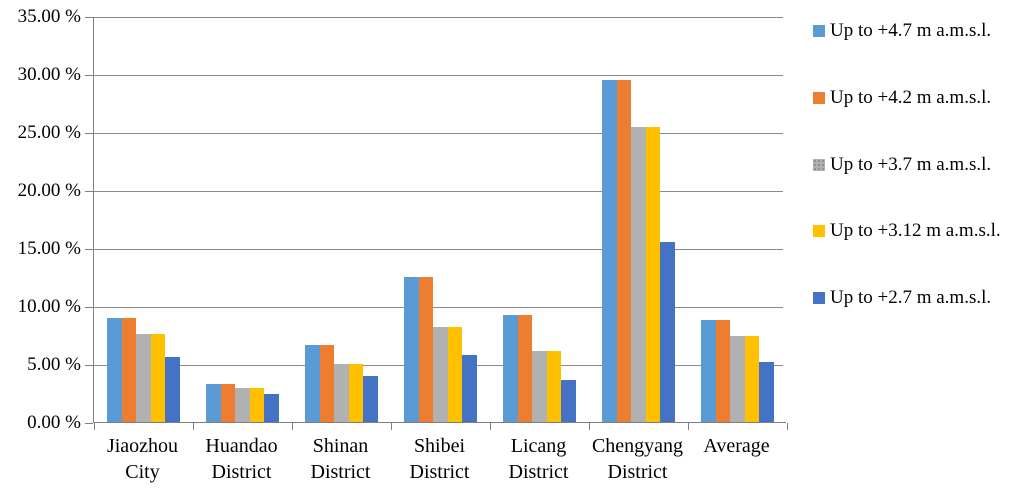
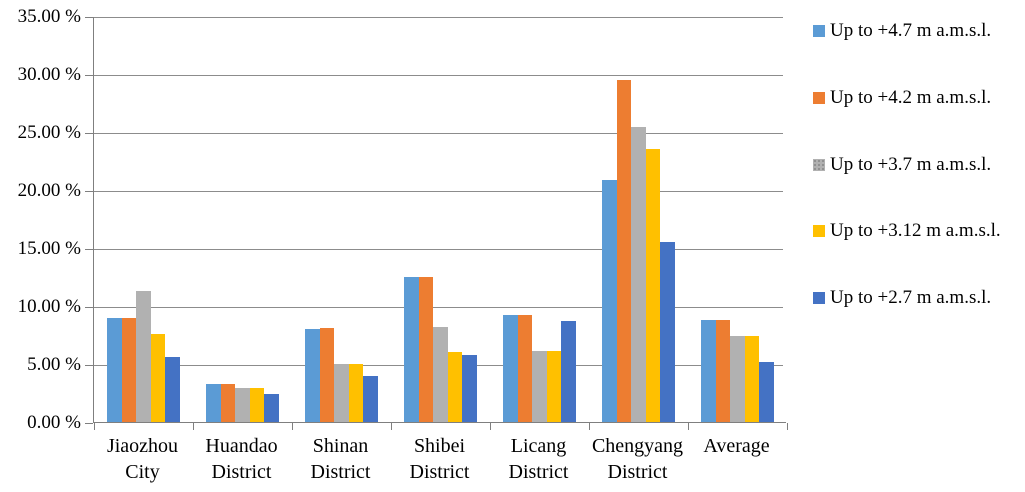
Up to +3.7 m a.m.s.l./Jiaozhou City: 7.6% -> 11.3%
Up to +4.7 m a.m.s.l./Shinan District: 6.6% -> 8.0%
Up to +4.2 m a.m.s.l./Shinan District: 6.6% -> 8.1%
Up to +3.12 m a.m.s.l./Shibei District: 8.2% -> 6.0%
Up to +2.7 m a.m.s.l./Licang District: 3.6% -> 8.7%
Up to +4.7 m a.m.s.l./Chengyang District: 29.5% -> 20.9%
Up to +3.12 m a.m.s.l./Chengyang District: 25.4% -> 23.5%
